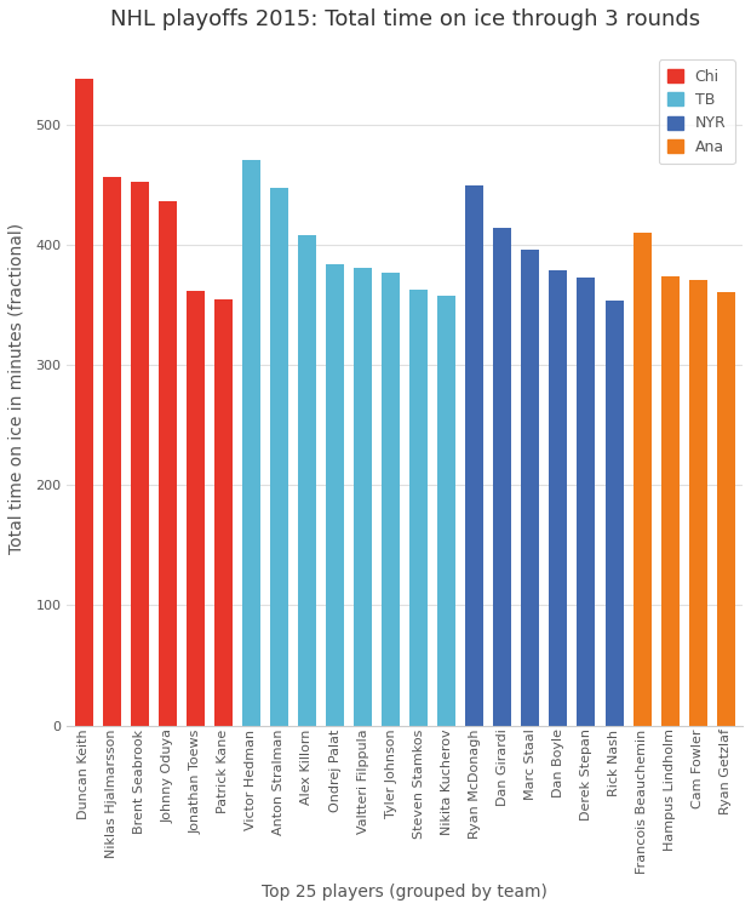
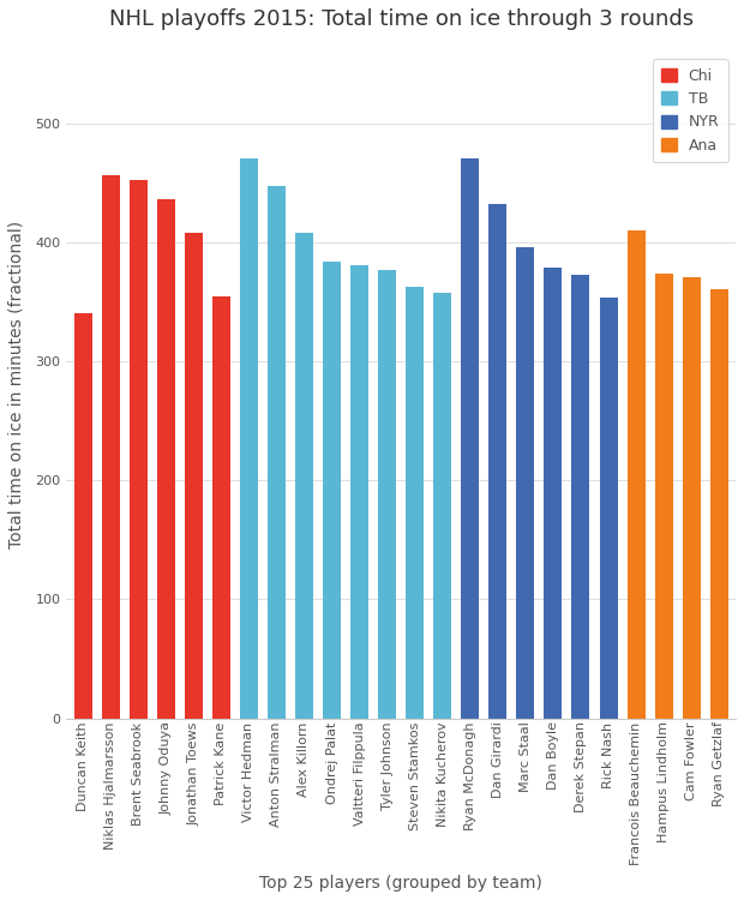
Duncan Keith: 538 -> 340
Jonathan Toews: 362 -> 408
Ryan McDonagh: 449 -> 470
Dan Girardi: 414 -> 432
